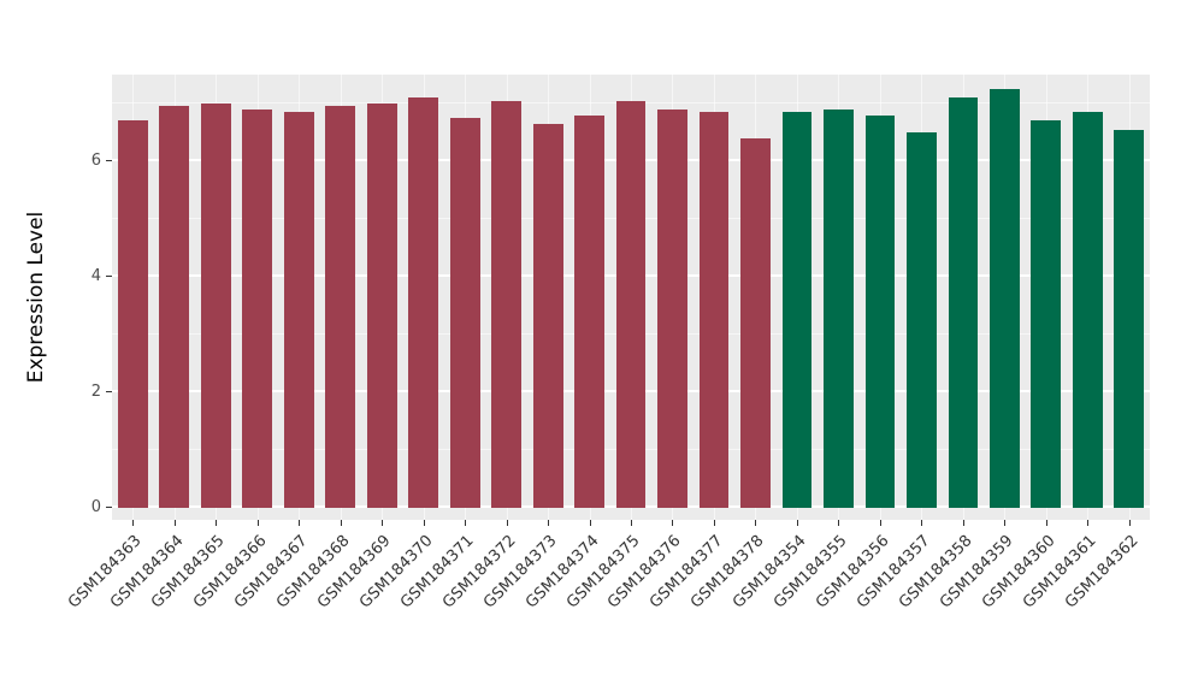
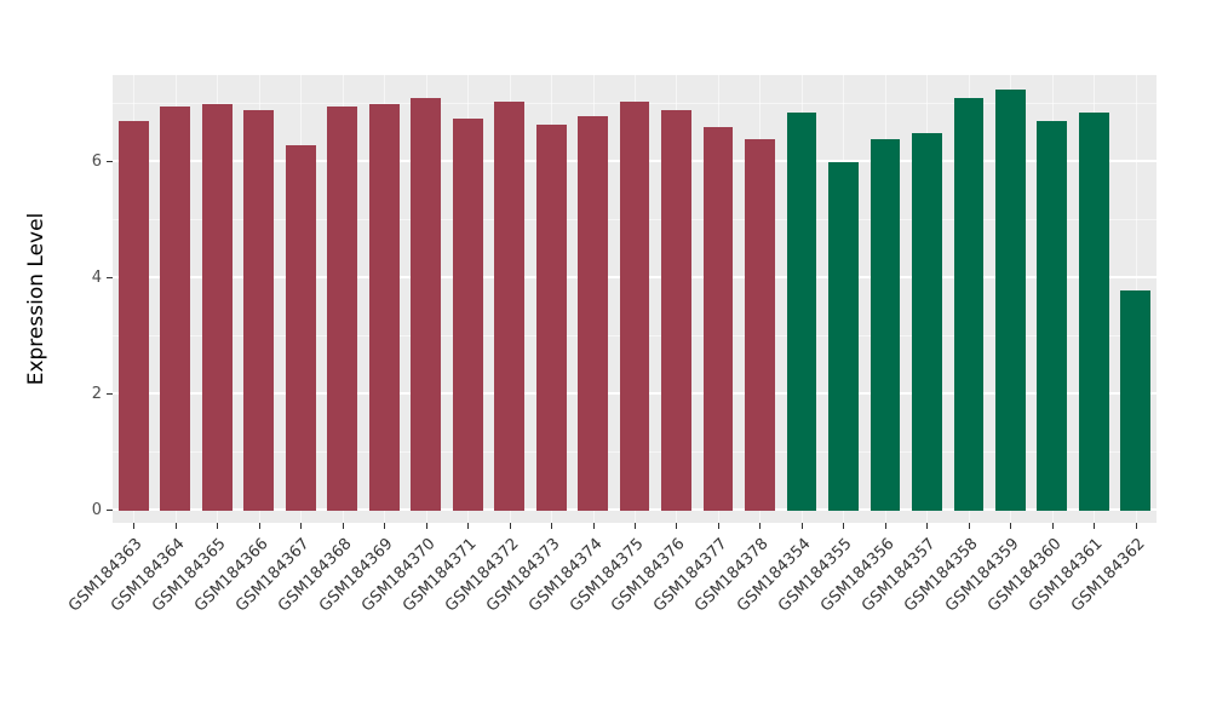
GSM184367: 6.8 -> 6.3
GSM184377: 6.8 -> 6.6
GSM184355: 6.9 -> 6.0
GSM184356: 6.8 -> 6.4
GSM184362: 6.5 -> 3.8
